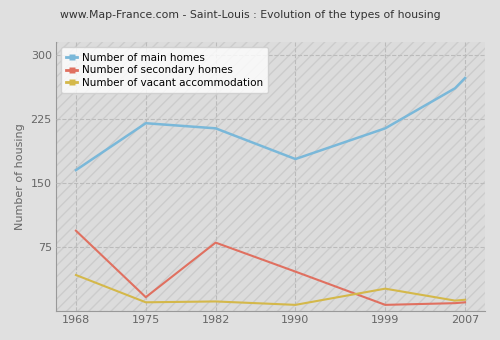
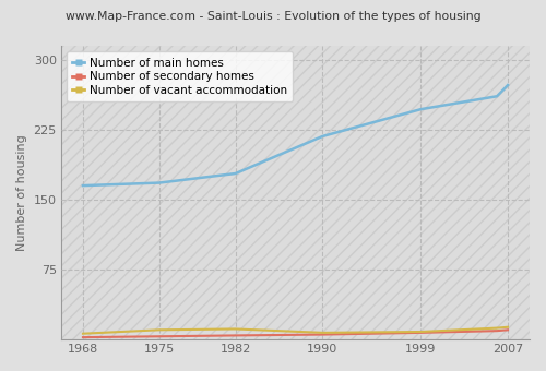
Number of secondary homes/1968: 94 -> 2
Number of vacant accommodation/1968: 42 -> 6
Number of main homes/1975: 220 -> 168
Number of secondary homes/1975: 16 -> 3
Number of main homes/1982: 214 -> 178
Number of secondary homes/1982: 80 -> 4
Number of main homes/1990: 178 -> 218
Number of secondary homes/1990: 46 -> 5
Number of main homes/1999: 214 -> 247
Number of vacant accommodation/1999: 26 -> 8
